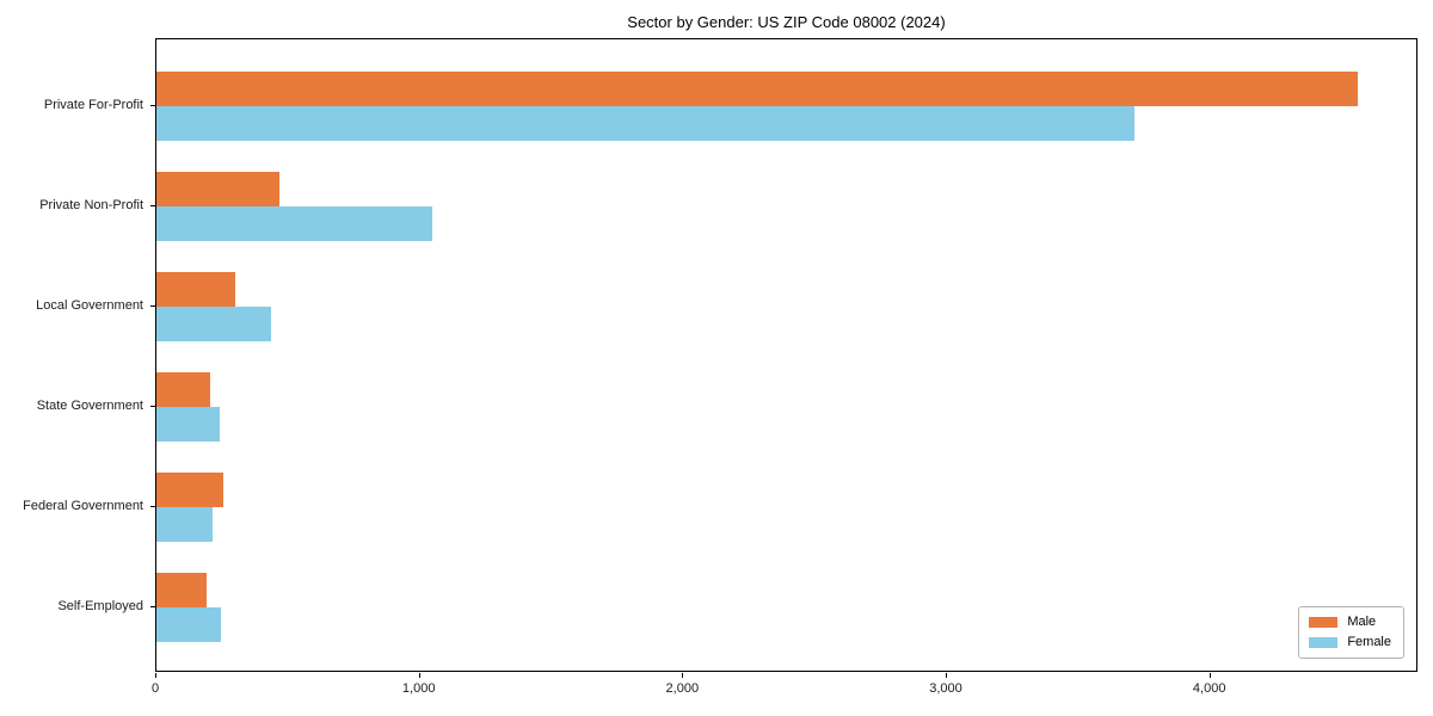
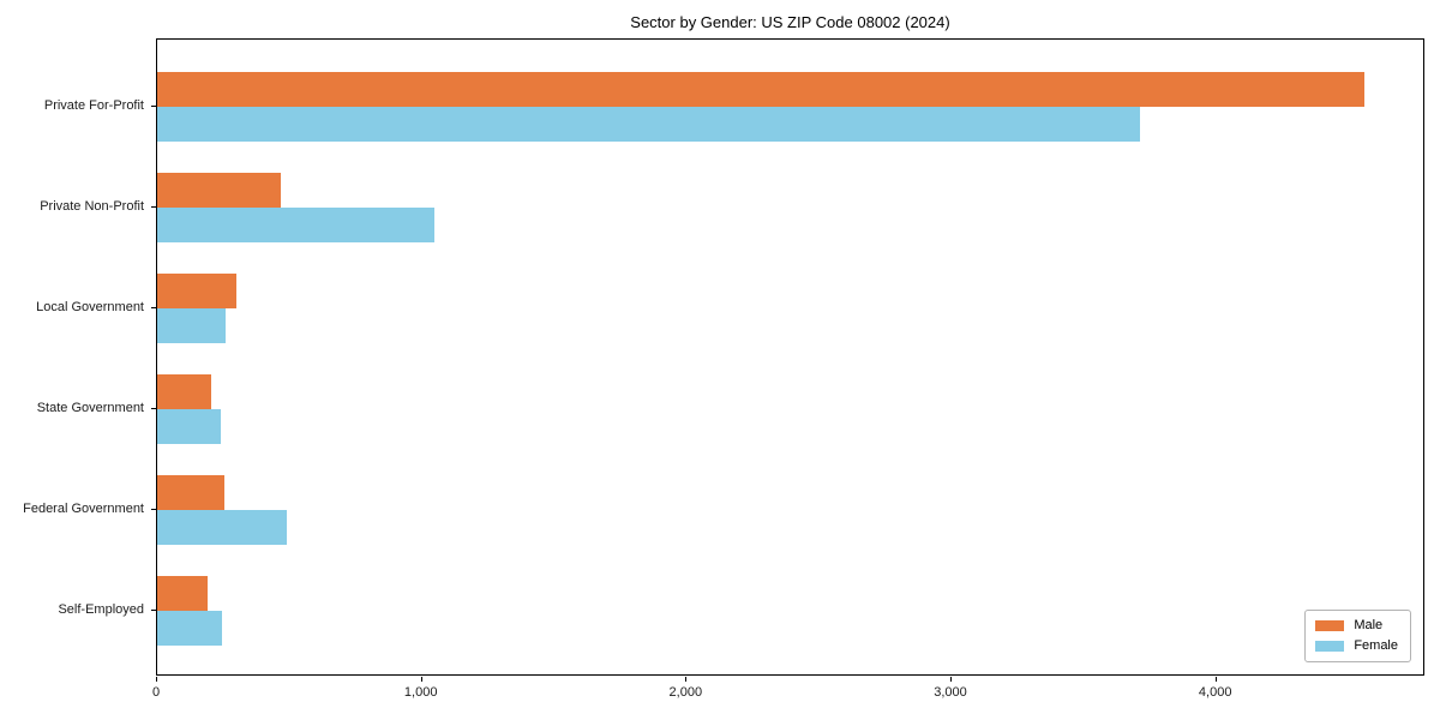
Female/Local Government: 440 -> 260
Female/Federal Government: 220 -> 490
